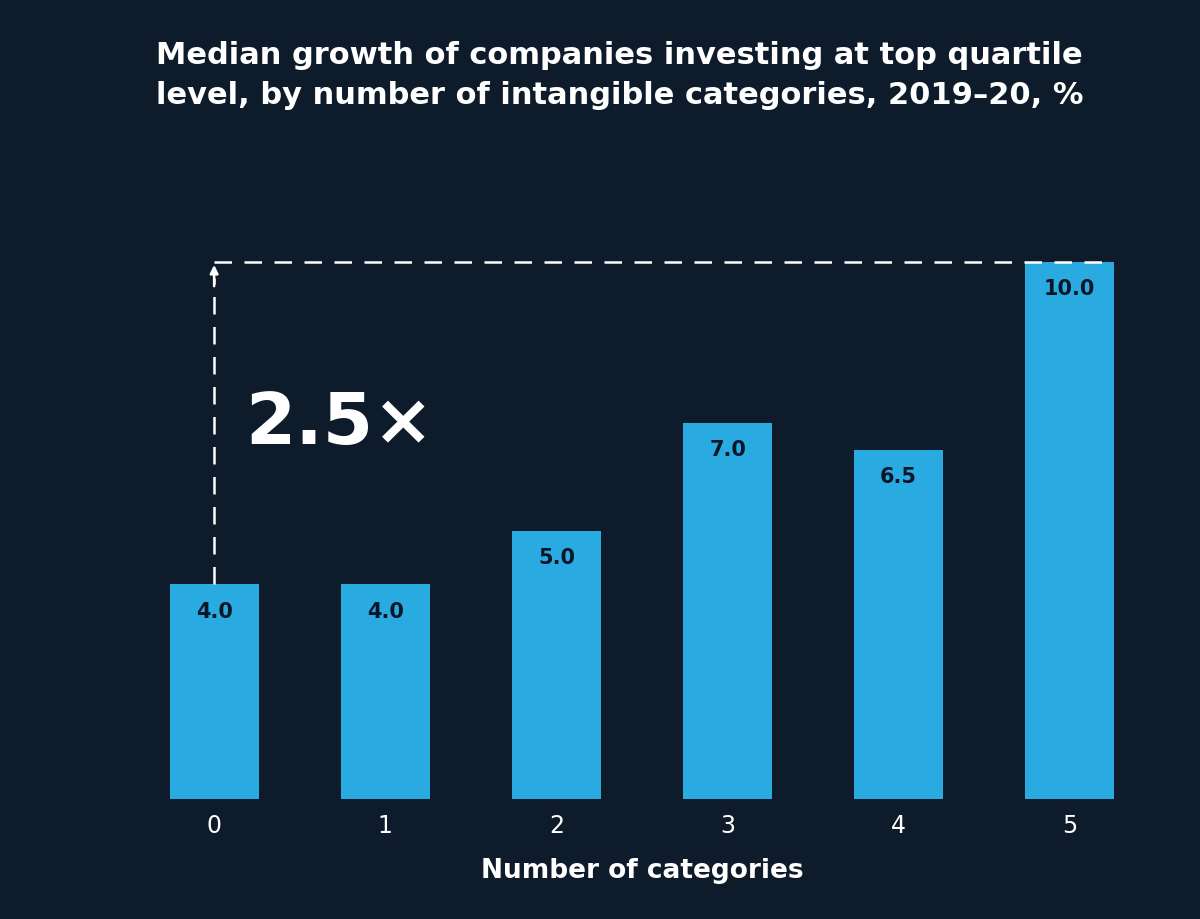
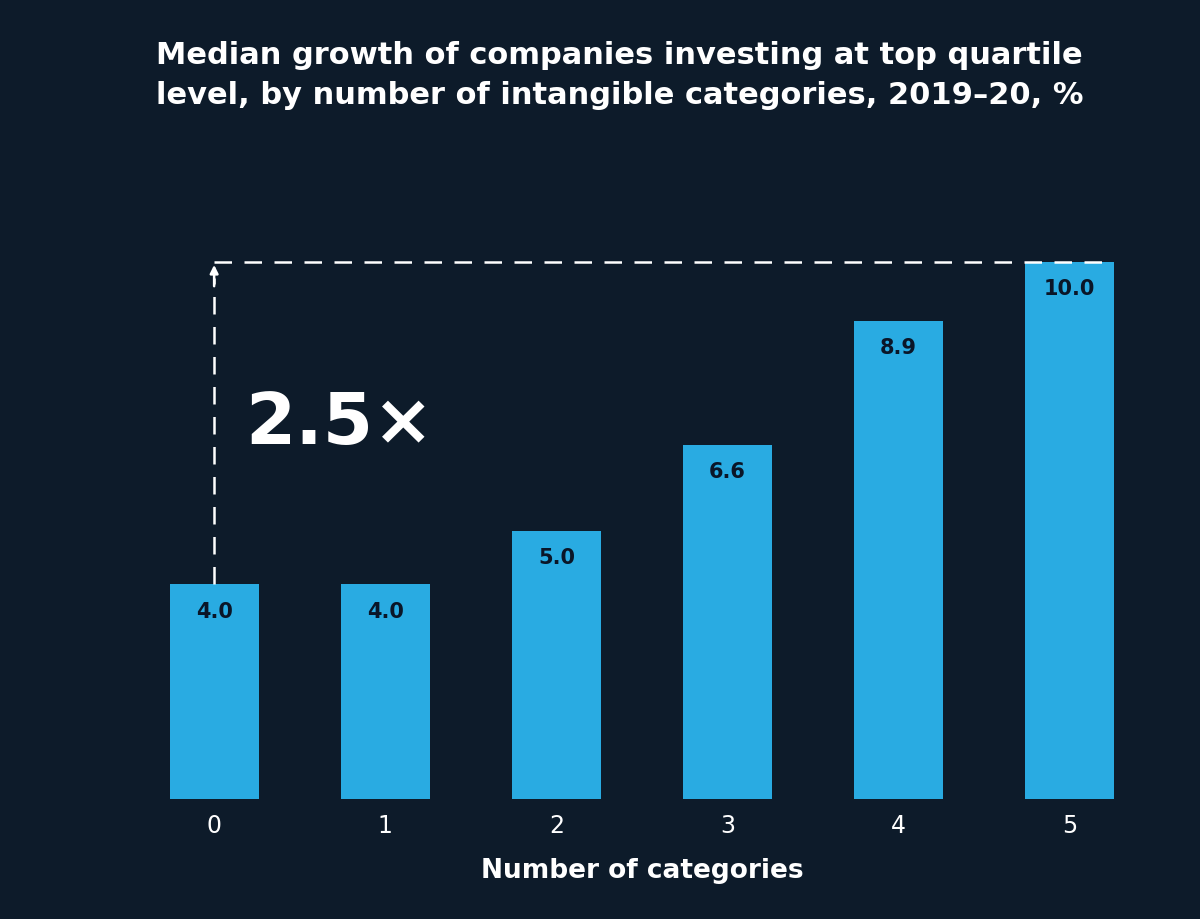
3: 7.0 -> 6.6
4: 6.5 -> 8.9
